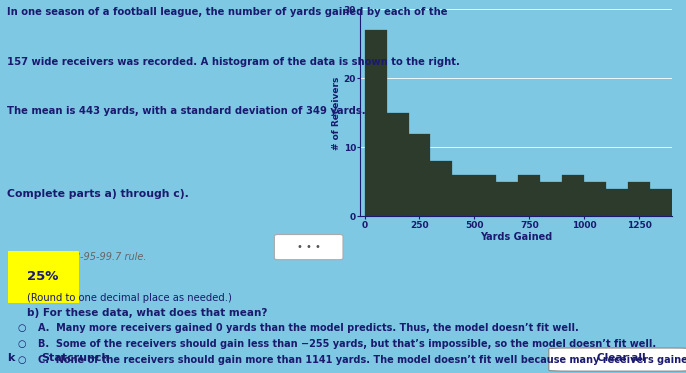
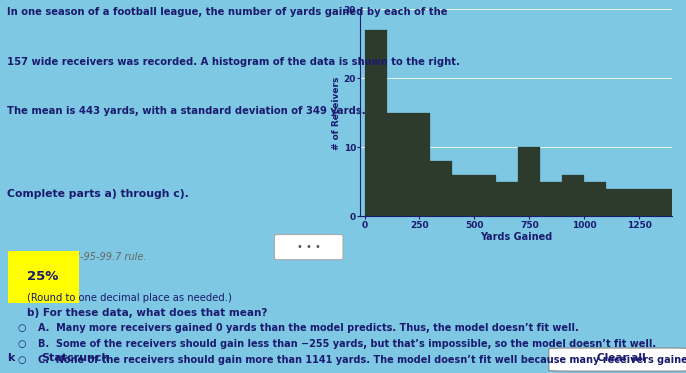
250: 12 -> 15
750: 6 -> 10
1250: 5 -> 4
